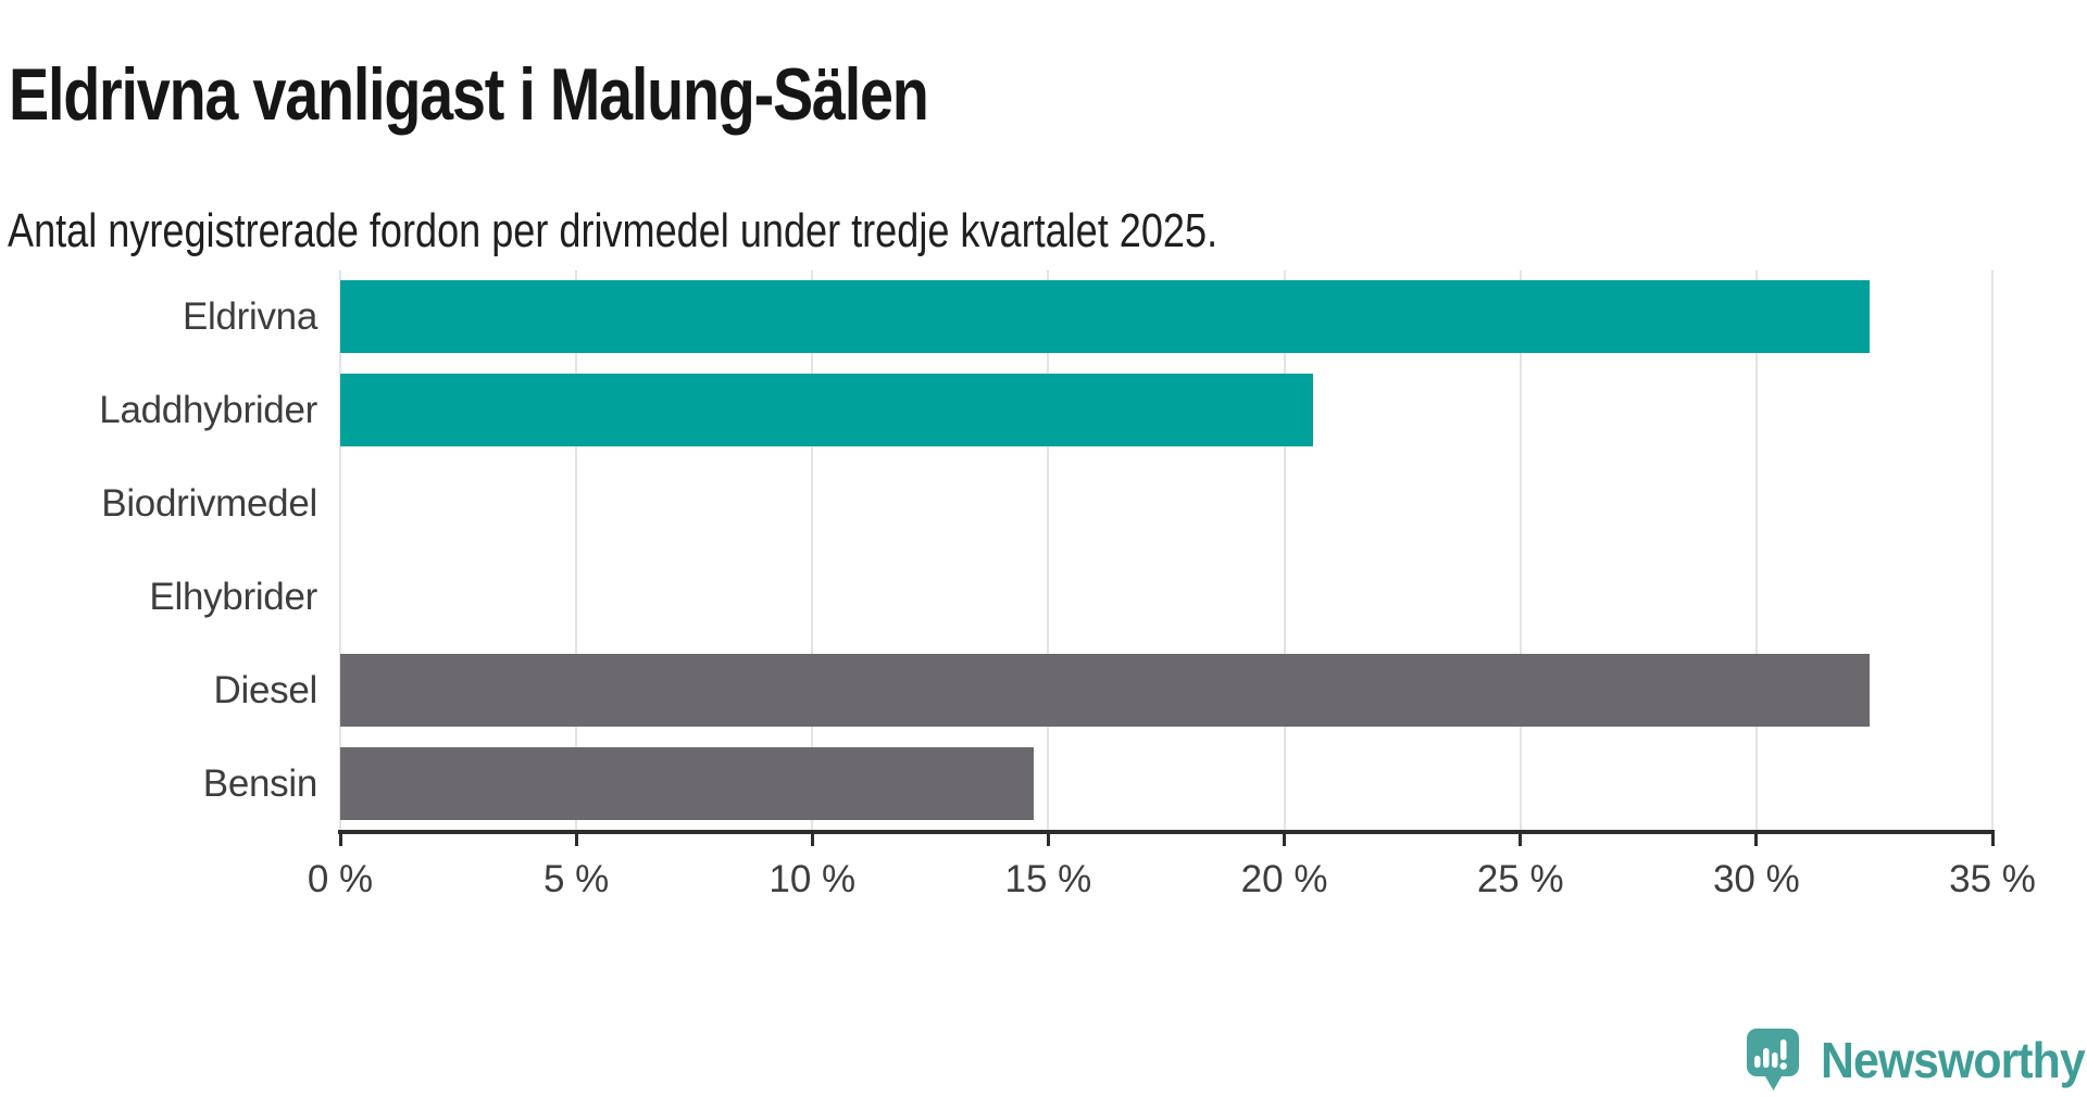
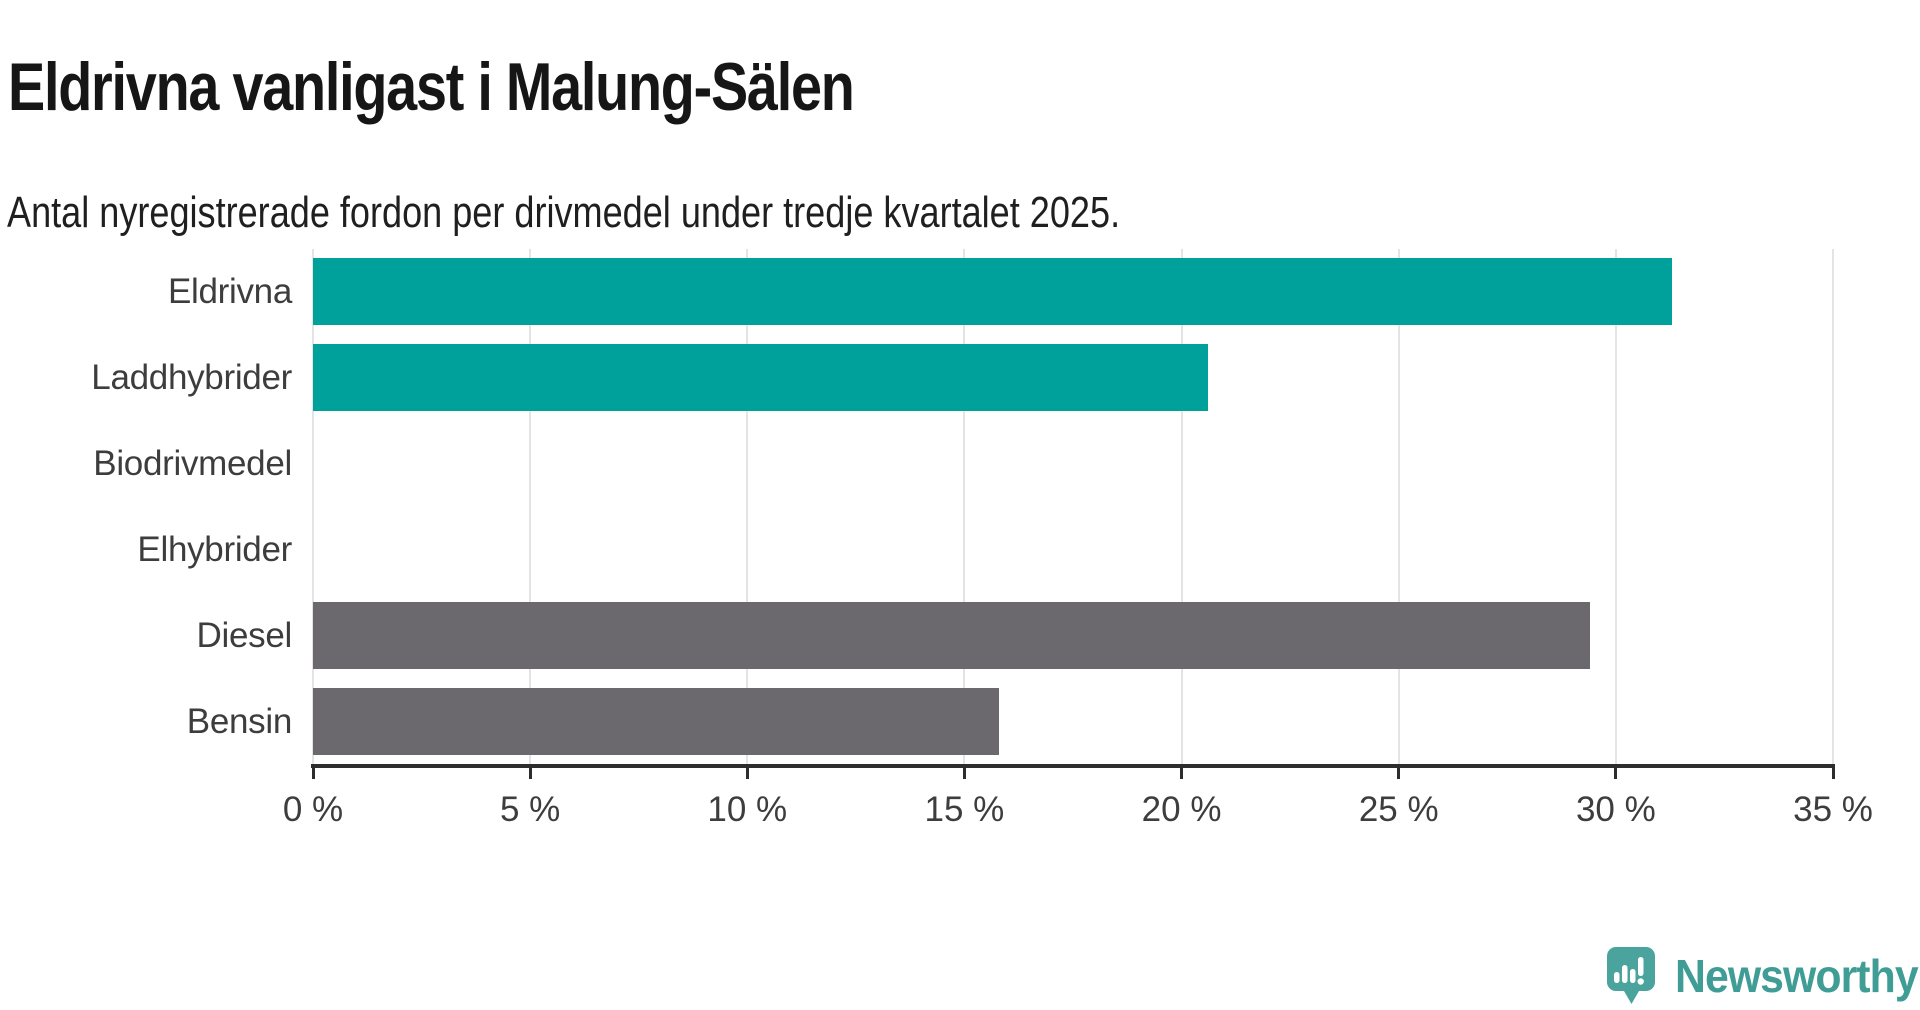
Eldrivna: 32.4% -> 31.3%
Diesel: 32.4% -> 29.4%
Bensin: 14.7% -> 15.8%
